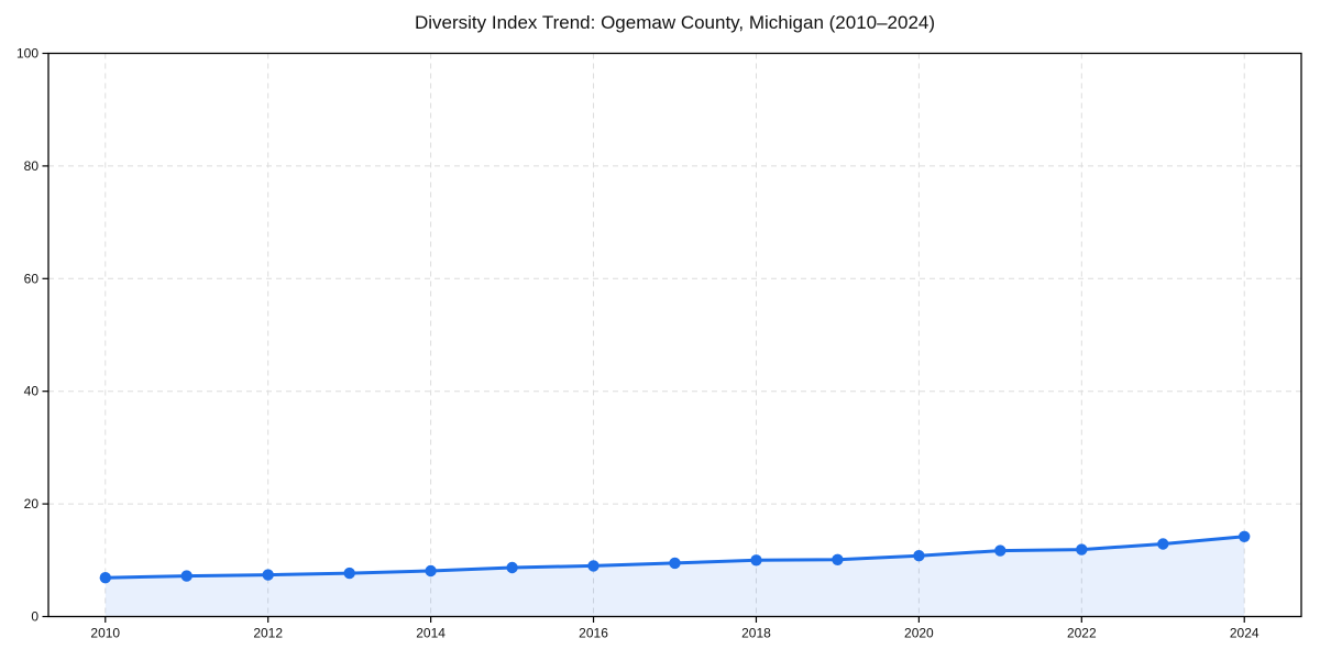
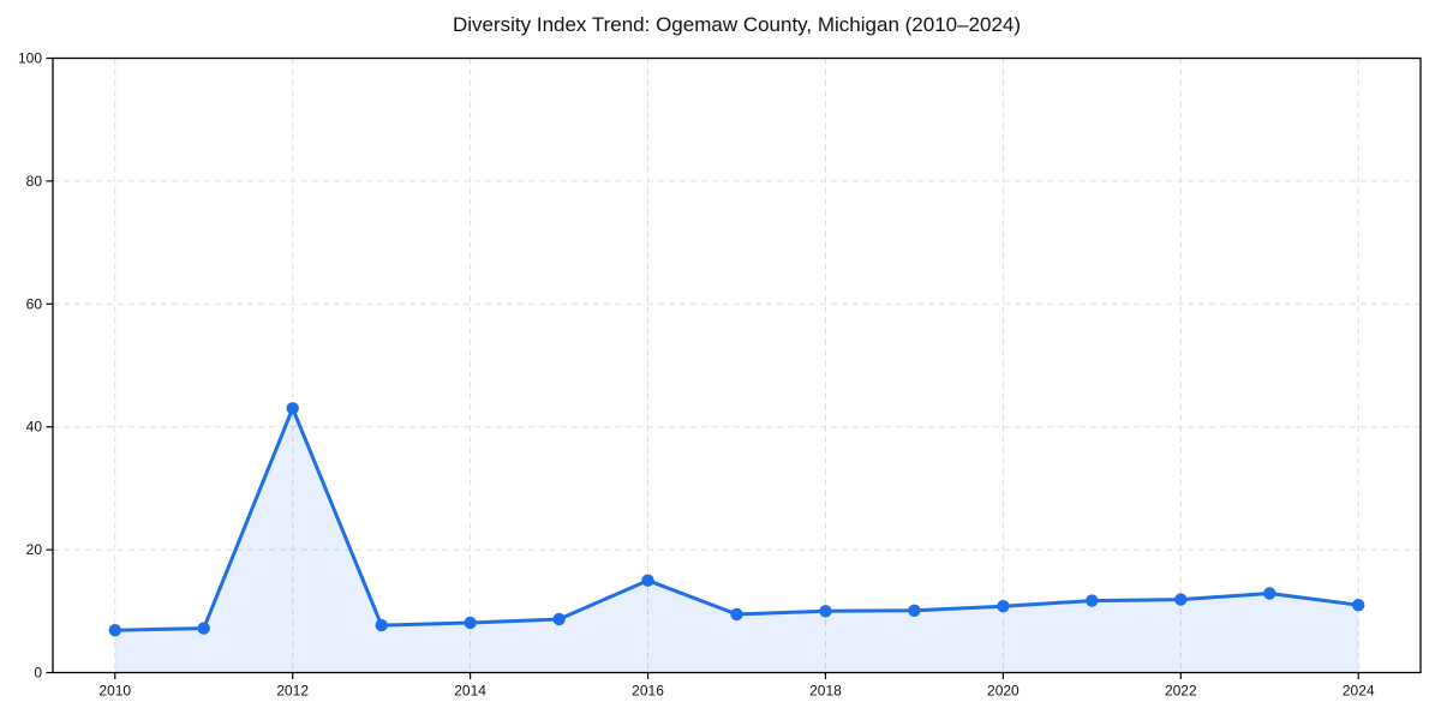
2012: 7 -> 43
2016: 9 -> 15
2024: 14 -> 11
